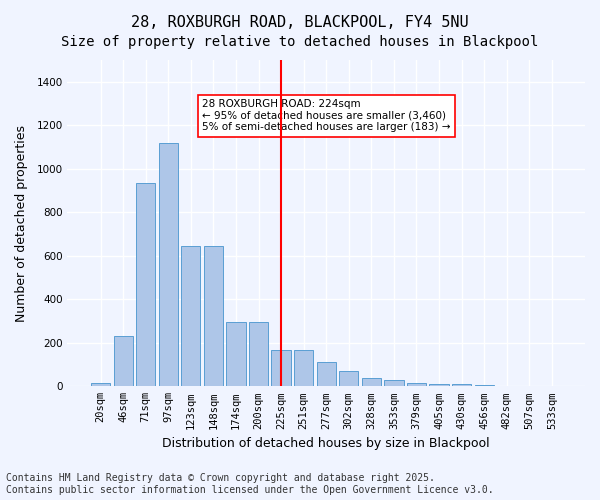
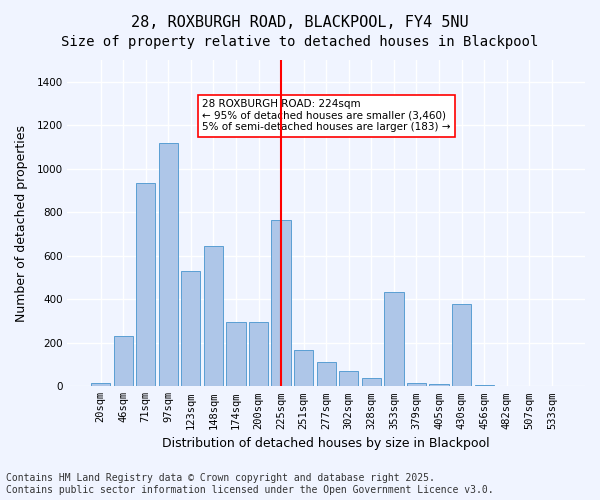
123sqm: 645 -> 530
225sqm: 165 -> 765
353sqm: 30 -> 435
430sqm: 10 -> 380
